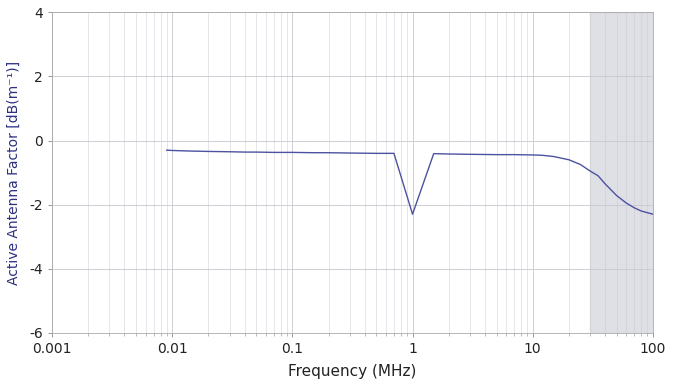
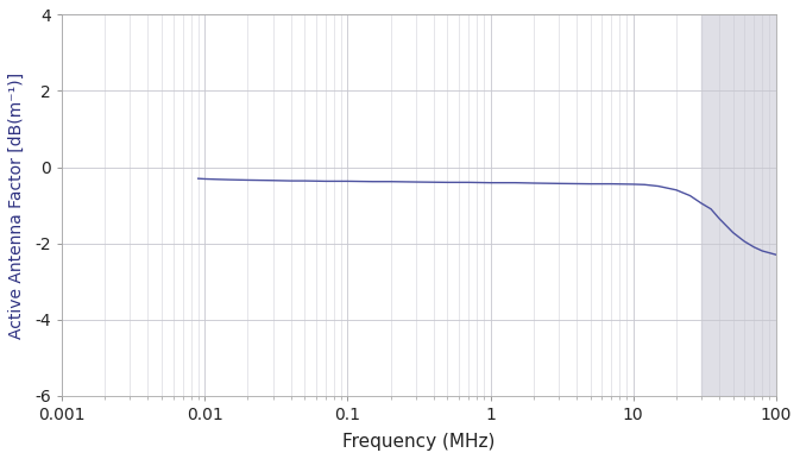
1: -2.30 -> -0.41
